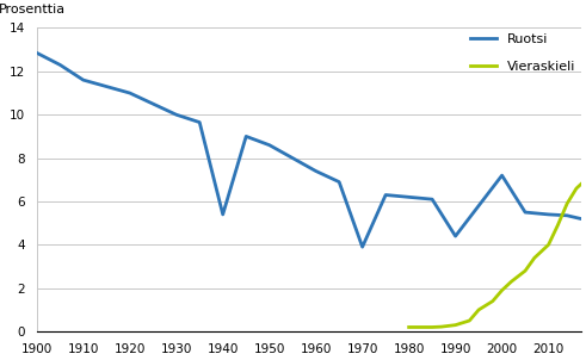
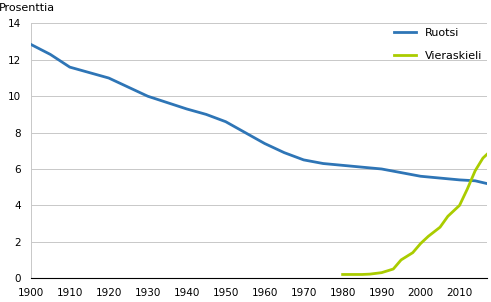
Ruotsi/1940: 5.4 -> 9.3
Ruotsi/1970: 3.9 -> 6.5
Ruotsi/1990: 4.4 -> 6.0
Ruotsi/2000: 7.2 -> 5.6
